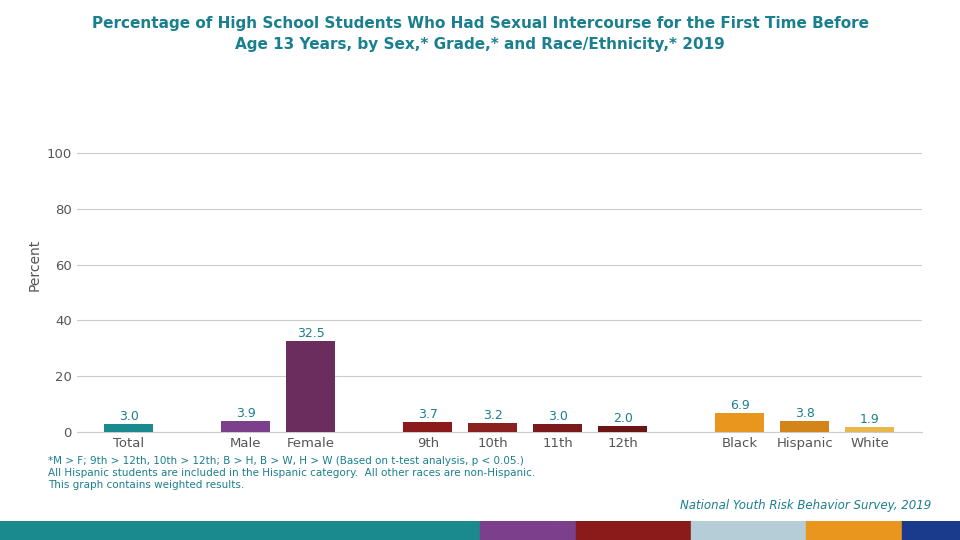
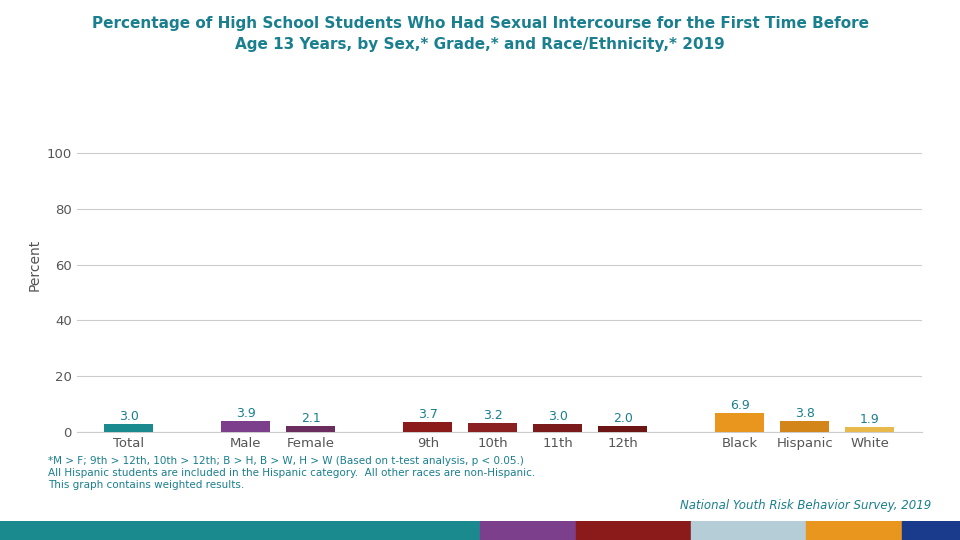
Female: 32.5 -> 2.1
